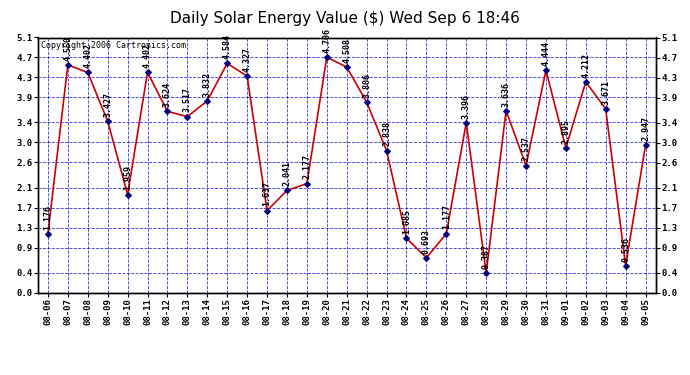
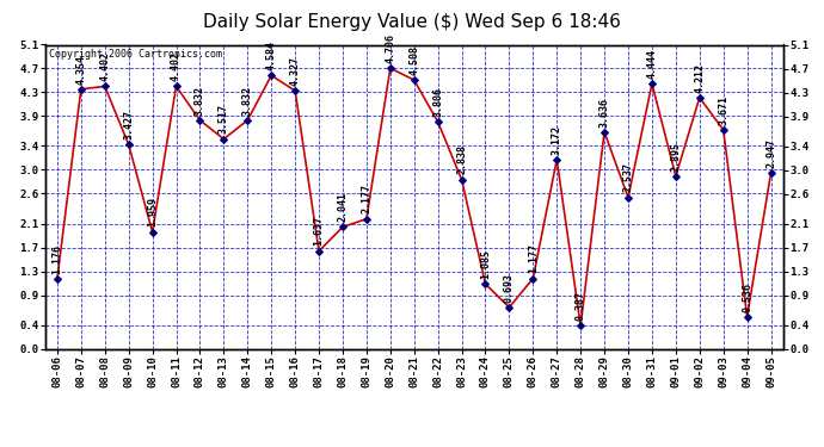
08-07: 4.55 -> 4.35
08-12: 3.624 -> 3.832
08-27: 3.396 -> 3.172
